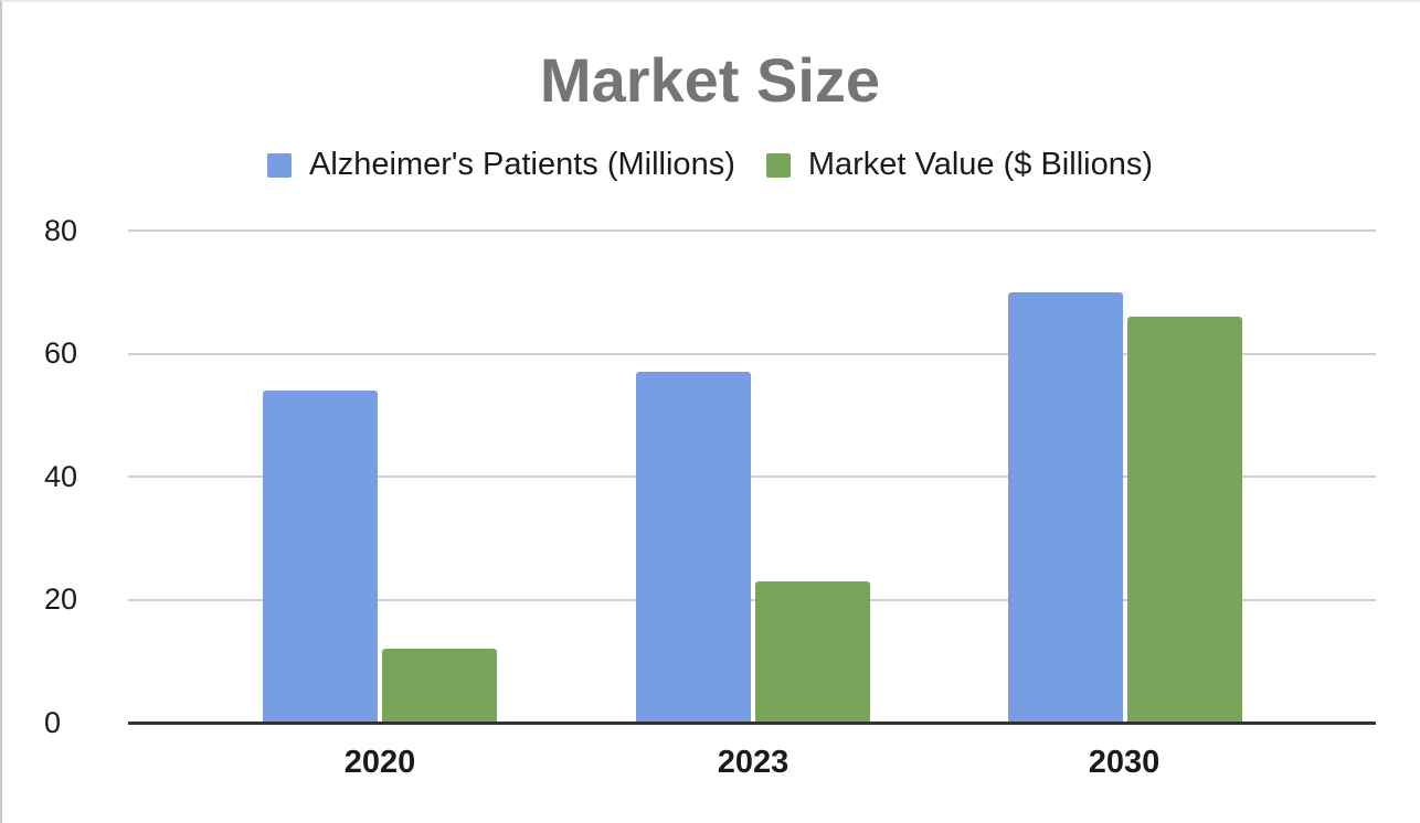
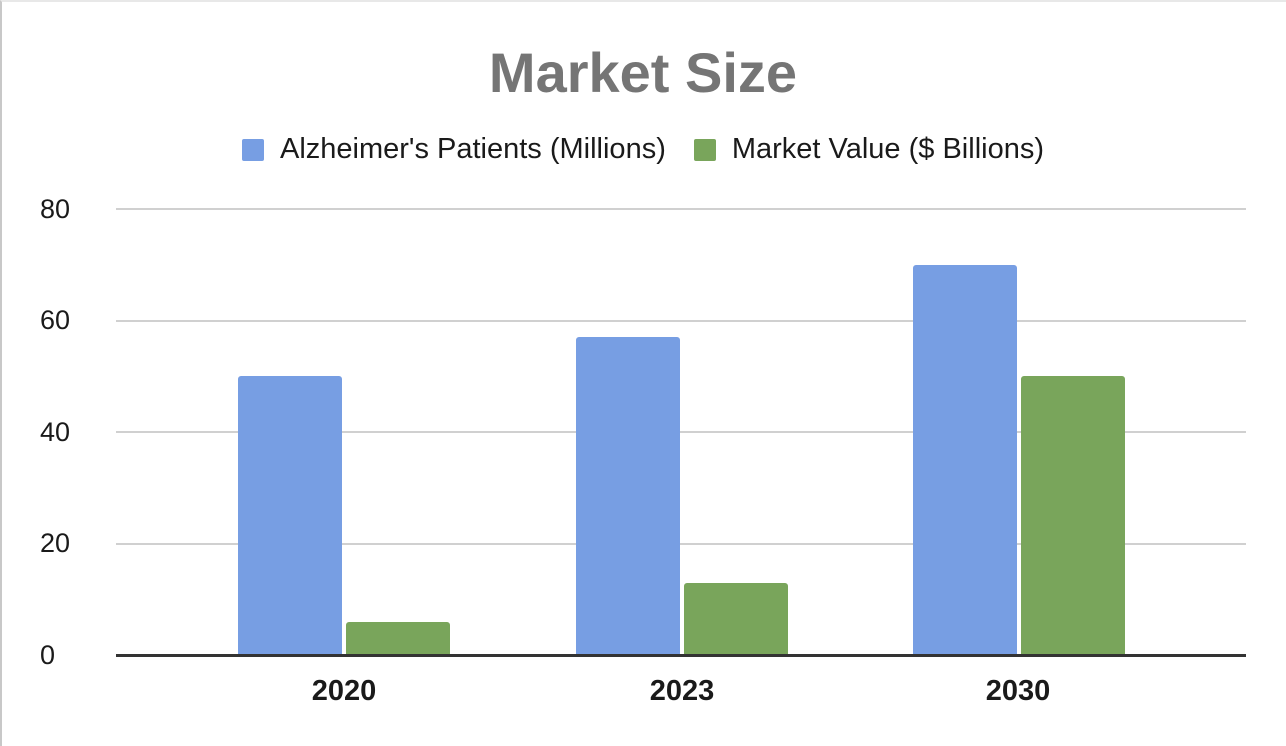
Alzheimer's Patients (Millions)/2020: 54 -> 50
Market Value ($ Billions)/2020: 12 -> 6
Market Value ($ Billions)/2023: 23 -> 13
Market Value ($ Billions)/2030: 66 -> 50
